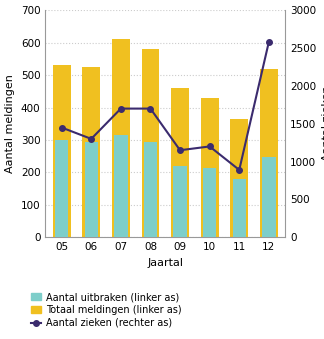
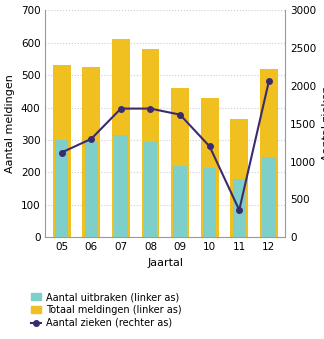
Aantal zieken (rechter as)/05: 1450 -> 1120
Aantal zieken (rechter as)/09: 1150 -> 1620
Aantal zieken (rechter as)/11: 890 -> 360
Aantal zieken (rechter as)/12: 2580 -> 2060
